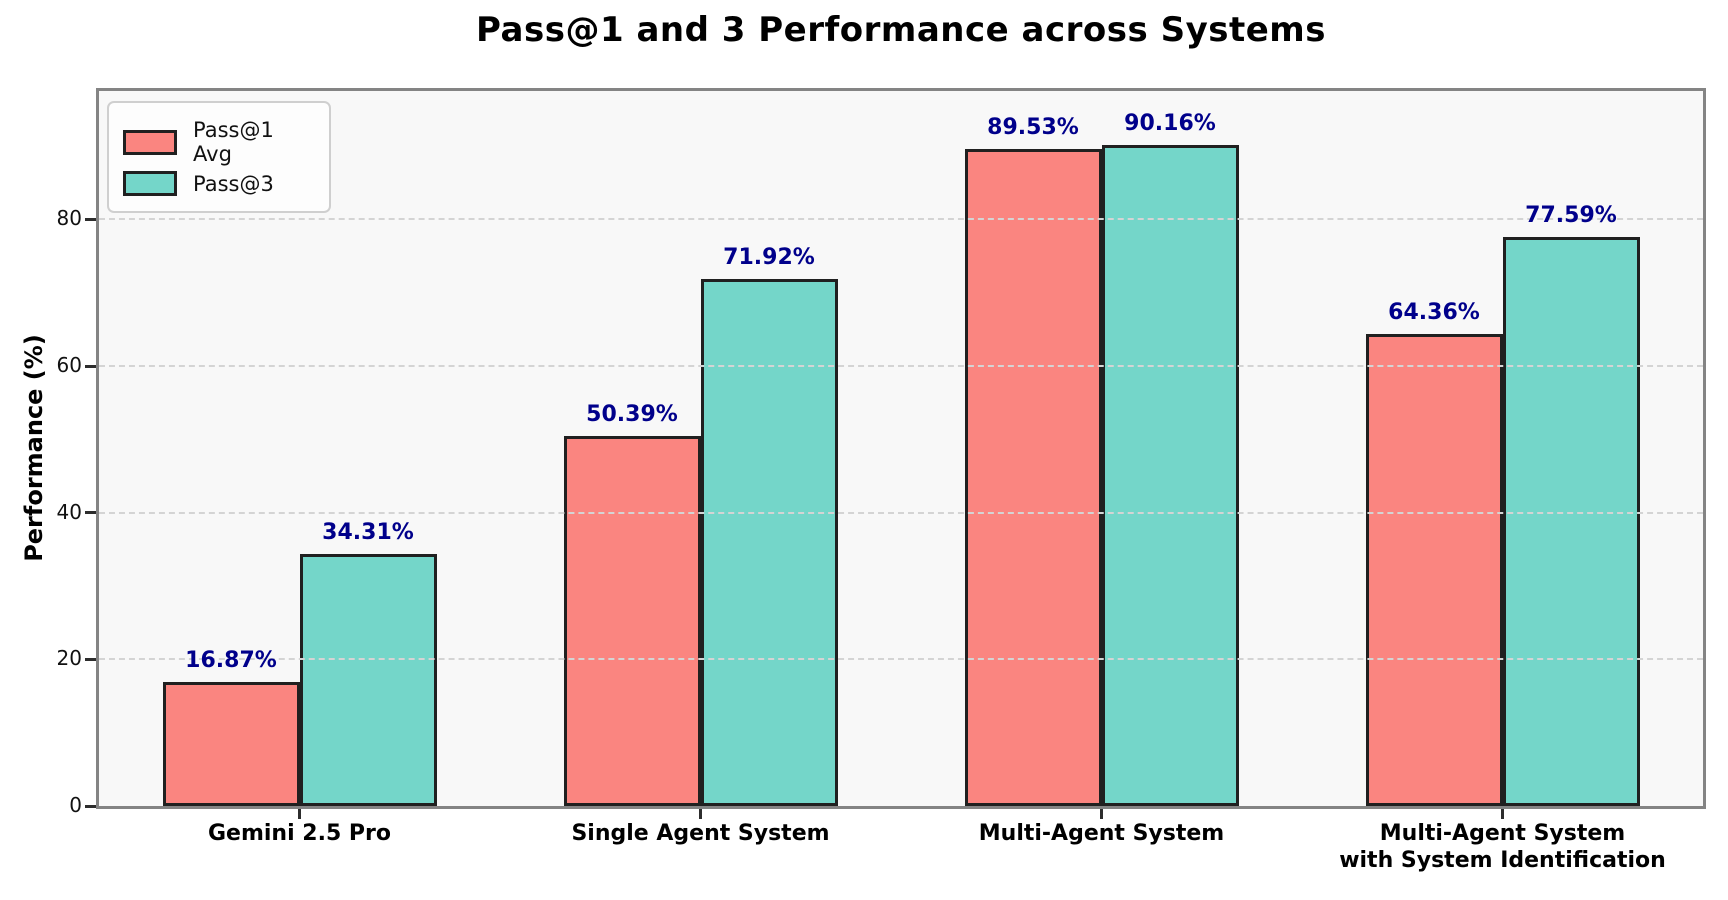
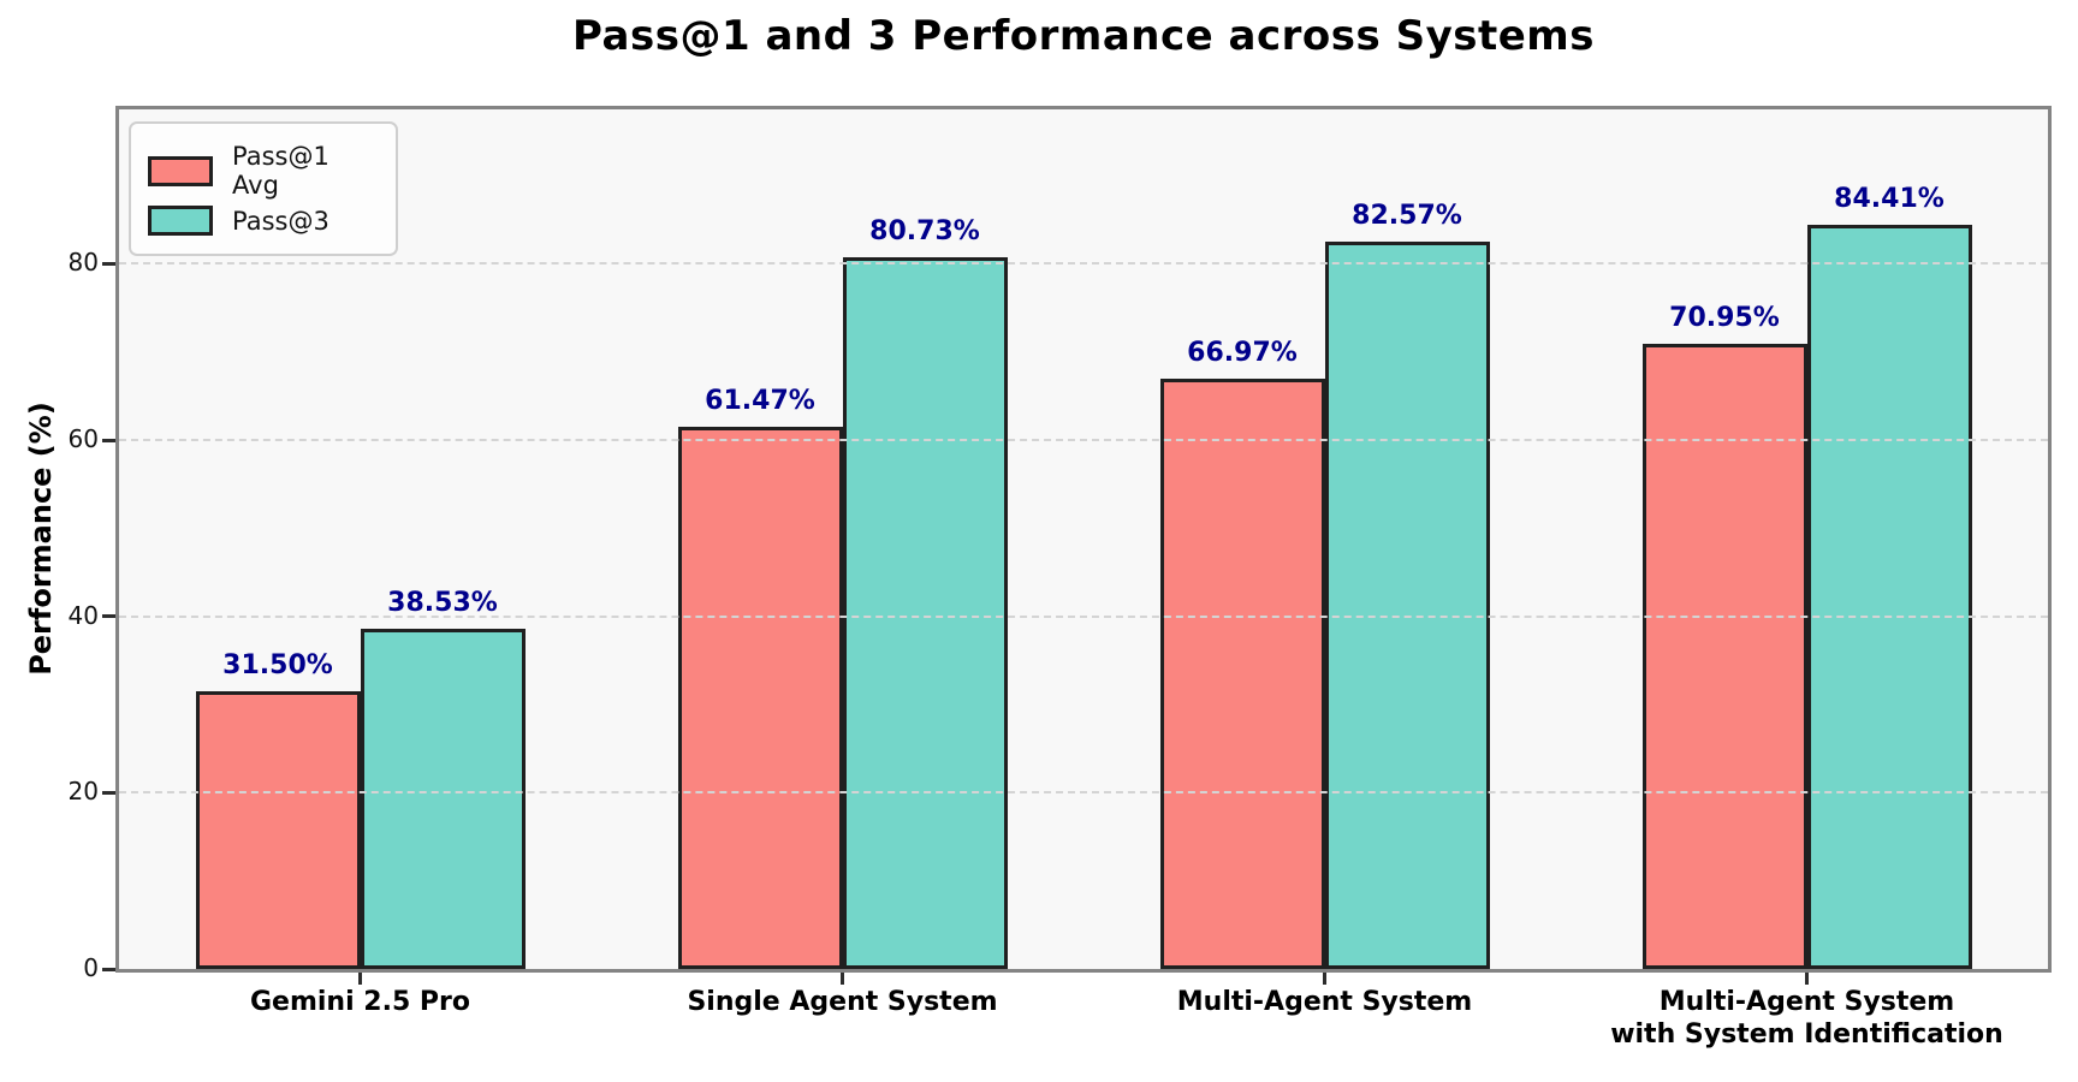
Pass@1 Avg/Gemini 2.5 Pro: 16.87% -> 31.50%
Pass@3/Gemini 2.5 Pro: 34.31% -> 38.53%
Pass@1 Avg/Single Agent System: 50.39% -> 61.47%
Pass@3/Single Agent System: 71.92% -> 80.73%
Pass@1 Avg/Multi-Agent System: 89.53% -> 66.97%
Pass@3/Multi-Agent System: 90.16% -> 82.57%
Pass@1 Avg/Multi-Agent System with System Identification: 64.36% -> 70.95%
Pass@3/Multi-Agent System with System Identification: 77.59% -> 84.41%
